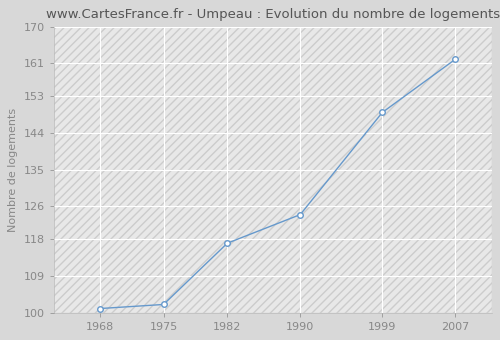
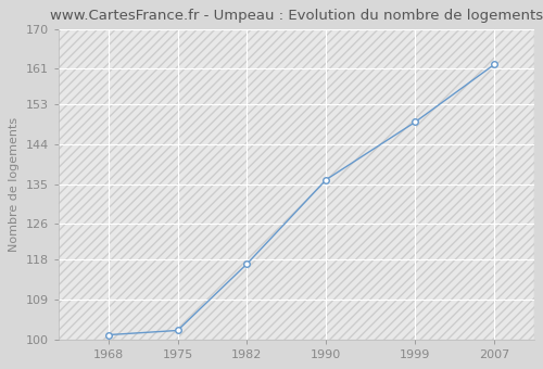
1990: 124 -> 136
